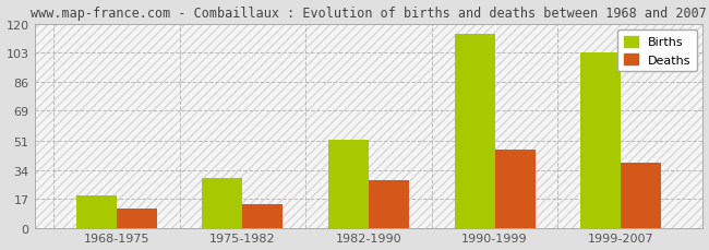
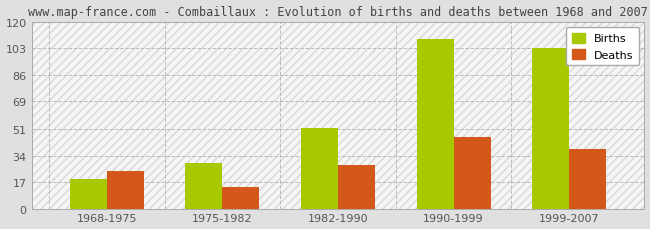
Deaths/1968-1975: 11 -> 24
Births/1990-1999: 114 -> 109
